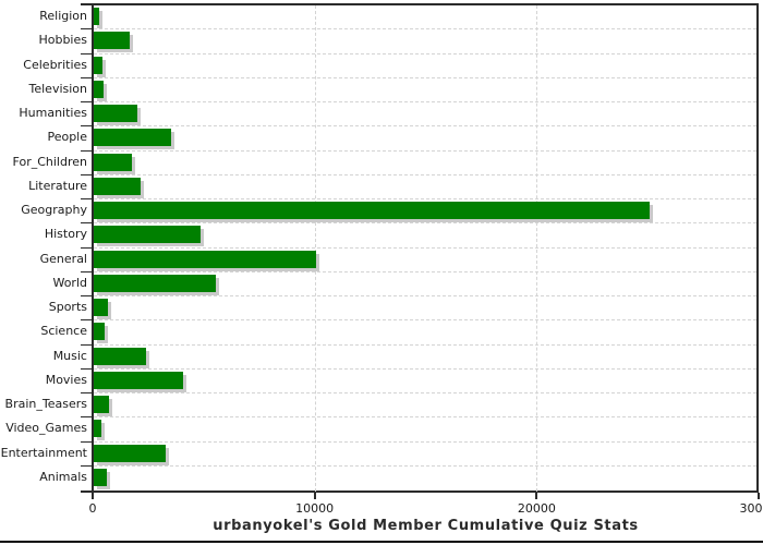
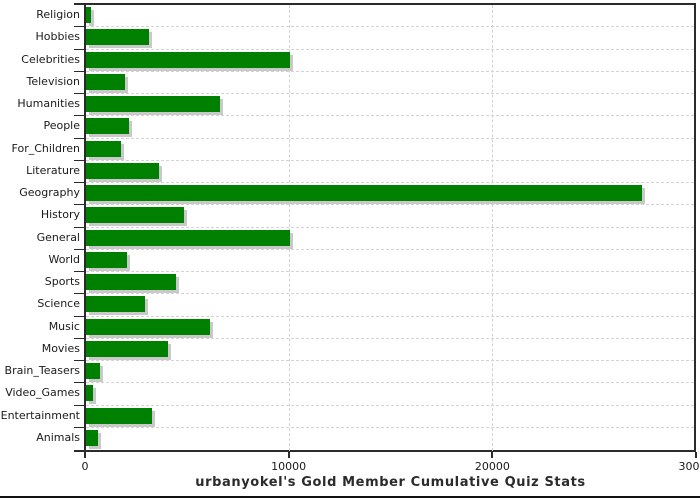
Hobbies: 1600 -> 3100
Celebrities: 400 -> 10000
Television: 400 -> 1900
Humanities: 2000 -> 6600
People: 3500 -> 2100
Literature: 2100 -> 3600
Geography: 25000 -> 27300
World: 5500 -> 2000
Sports: 600 -> 4400
Science: 500 -> 2900
Music: 2400 -> 6100
